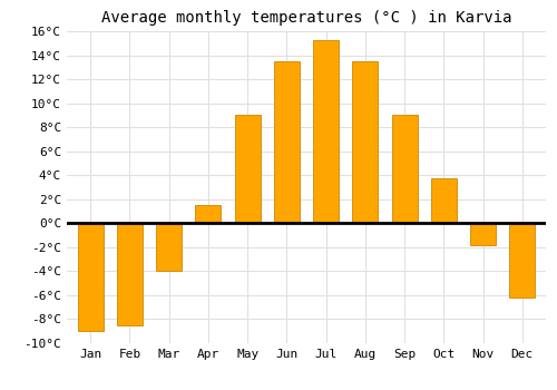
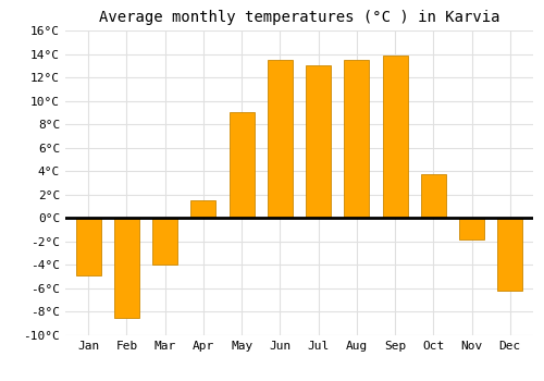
Jan: -9.0°C -> -4.9°C
Jul: 15.3°C -> 13.0°C
Sep: 9.0°C -> 13.9°C
